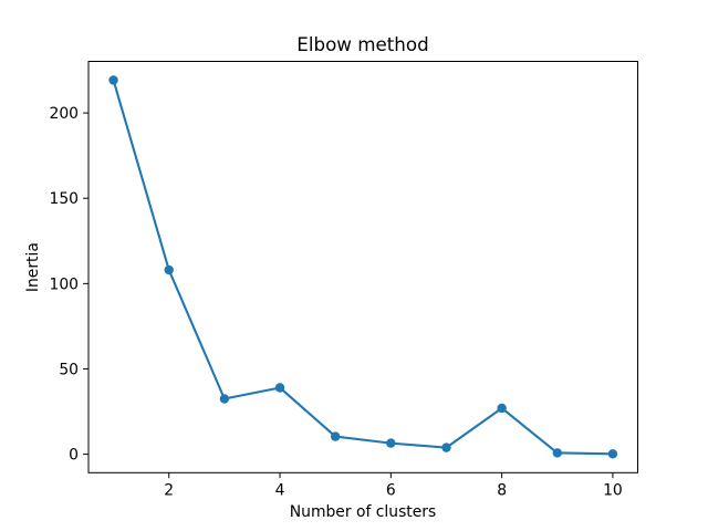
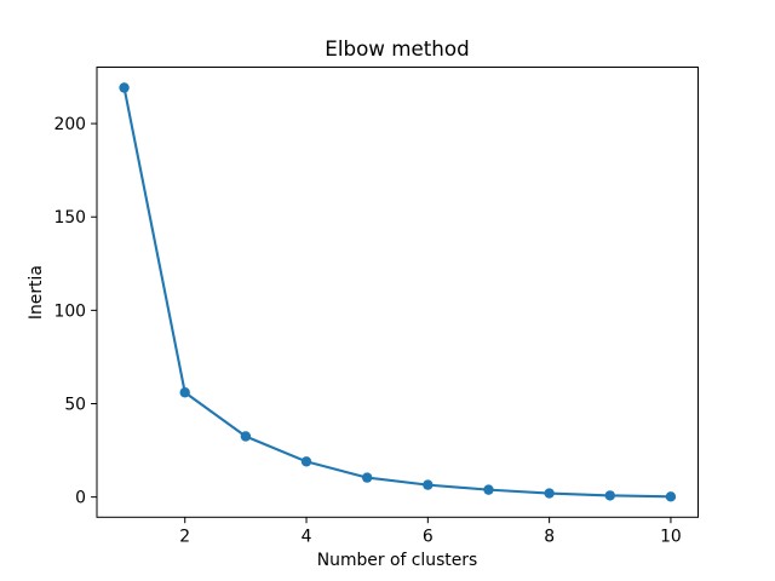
2: 108 -> 56
4: 39 -> 19
8: 27 -> 2
